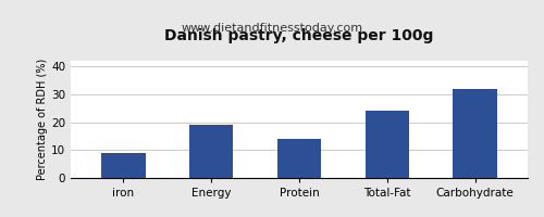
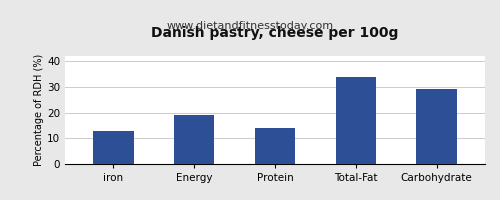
iron: 9 -> 13
Total-Fat: 24 -> 34
Carbohydrate: 32 -> 29
